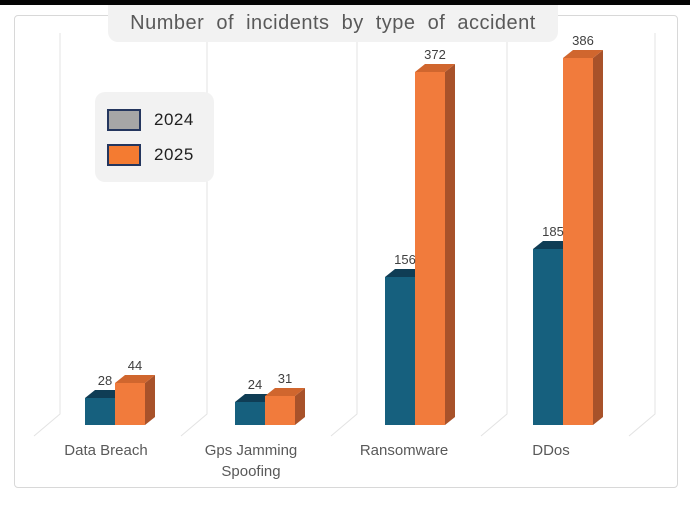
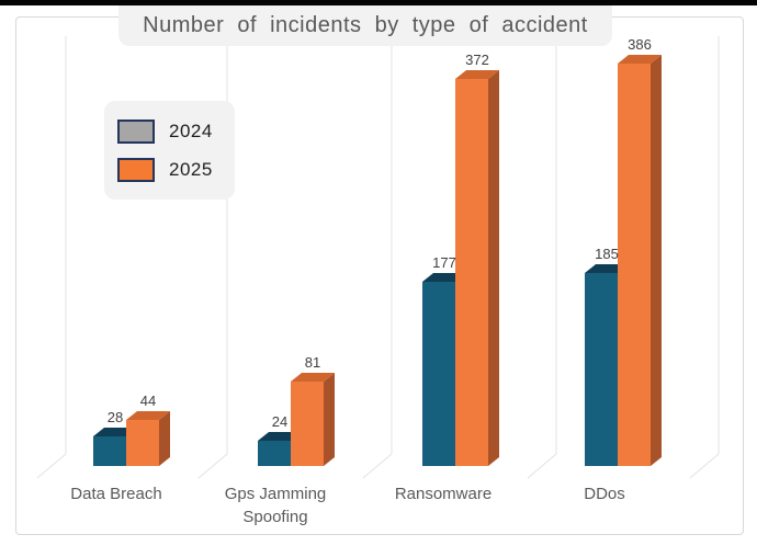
2025/Gps Jamming Spoofing: 31 -> 81
2024/Ransomware: 156 -> 177
